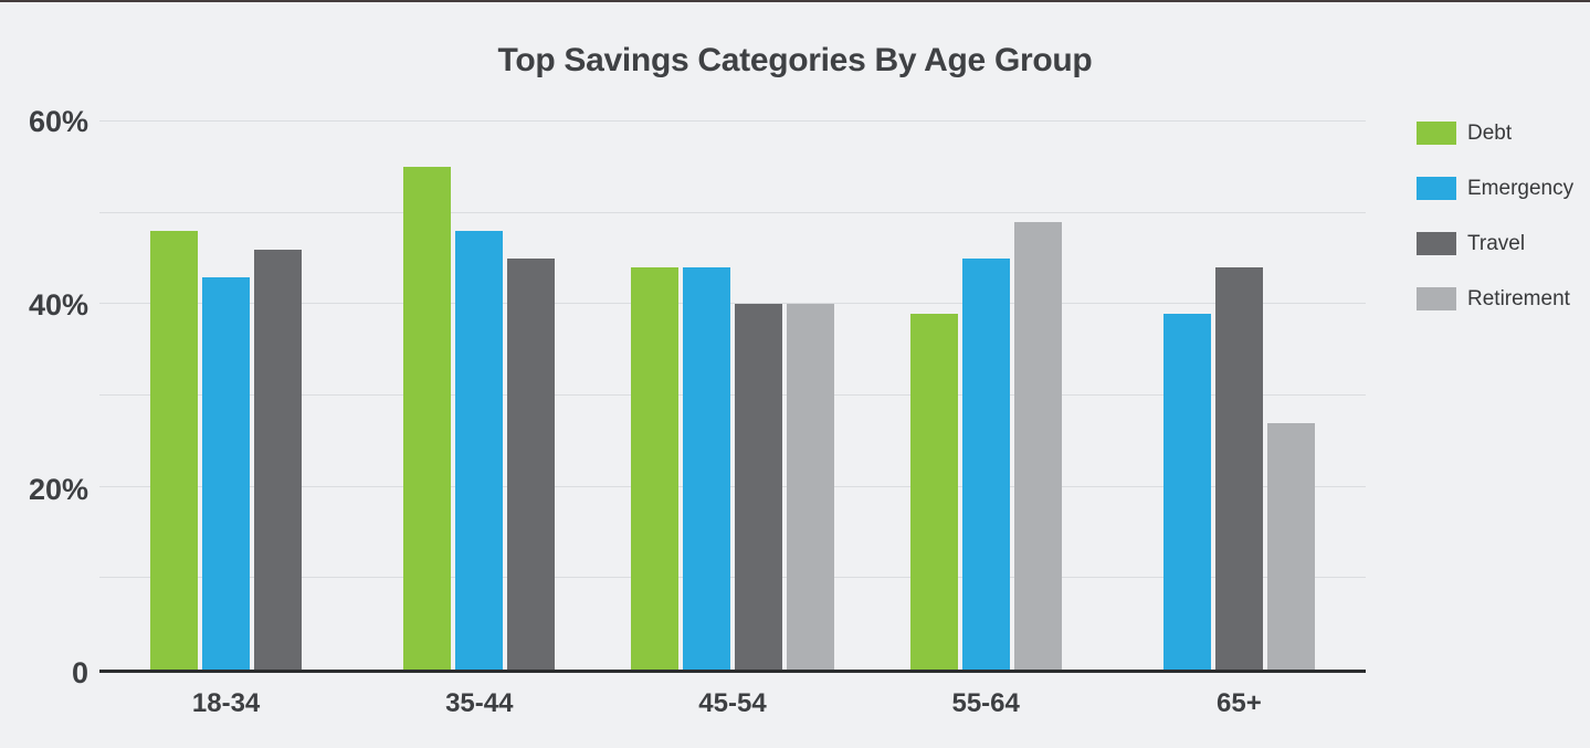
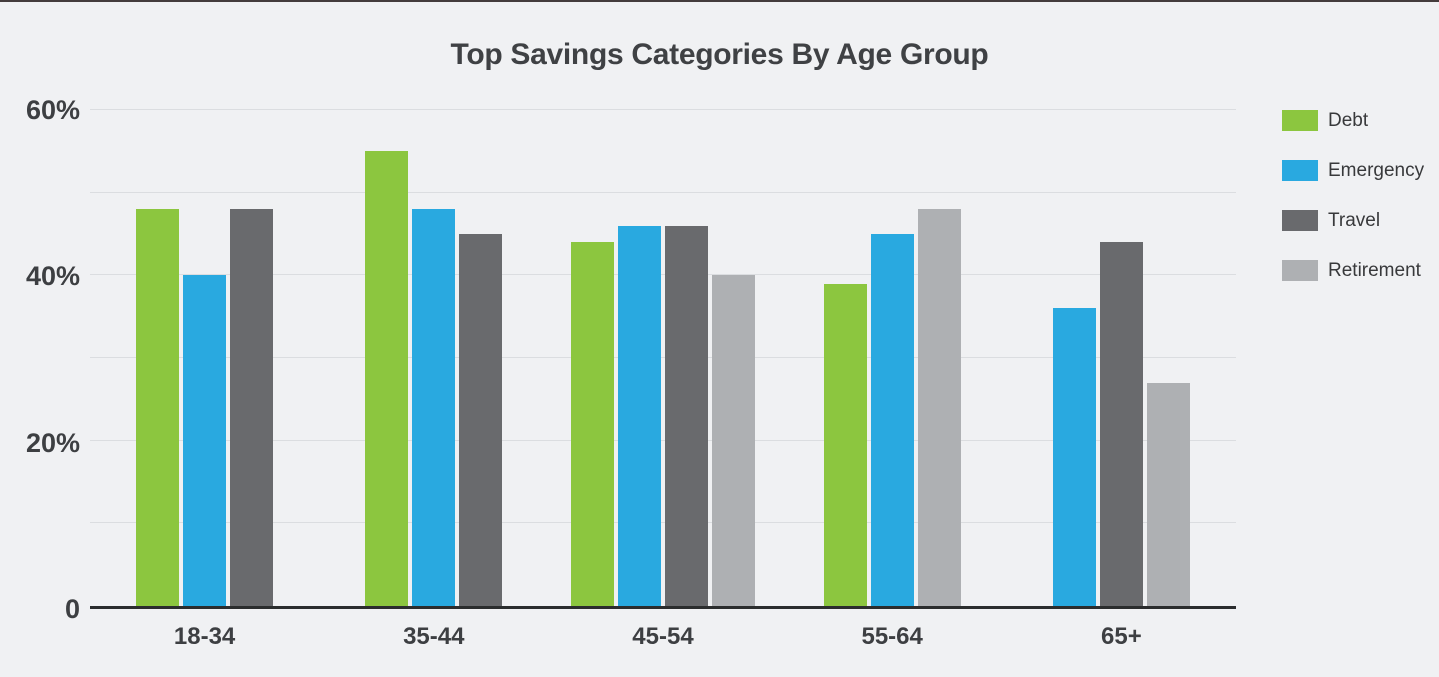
Emergency/18-34: 43% -> 40%
Travel/18-34: 46% -> 48%
Emergency/45-54: 44% -> 46%
Travel/45-54: 40% -> 46%
Retirement/55-64: 49% -> 48%
Emergency/65+: 39% -> 36%
